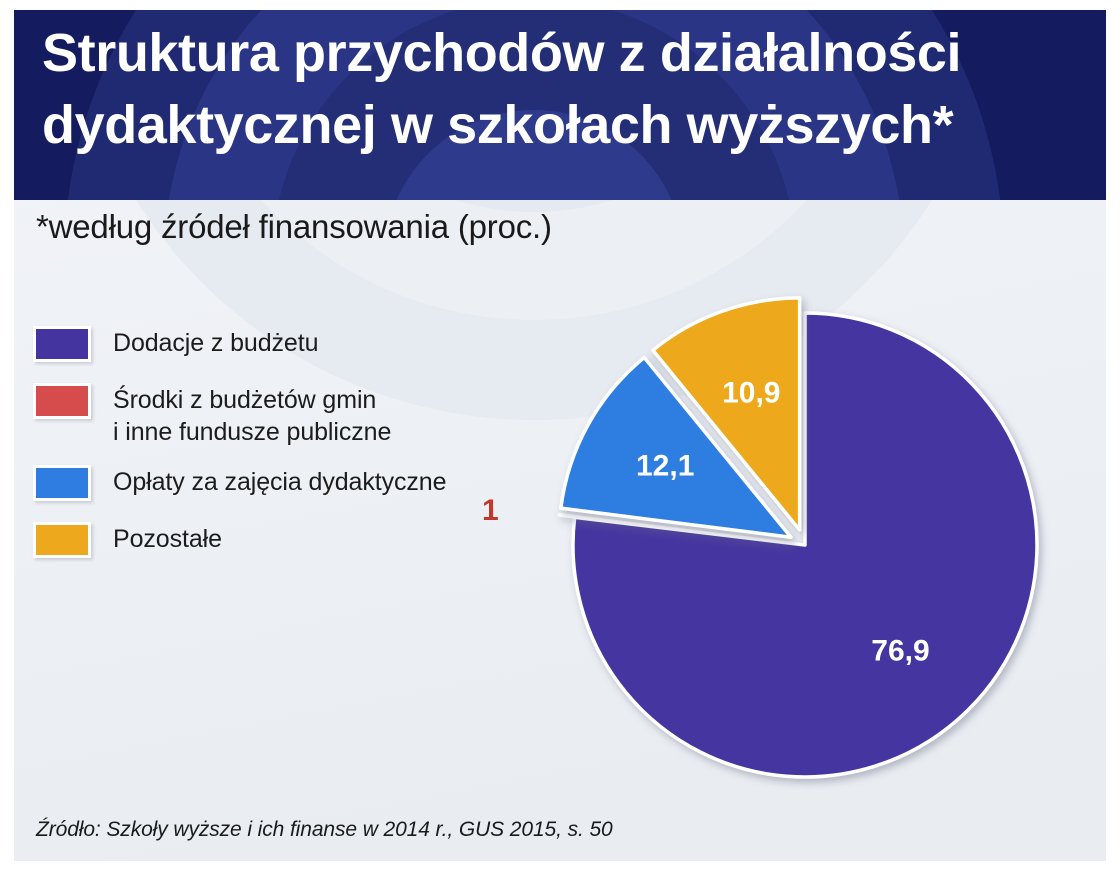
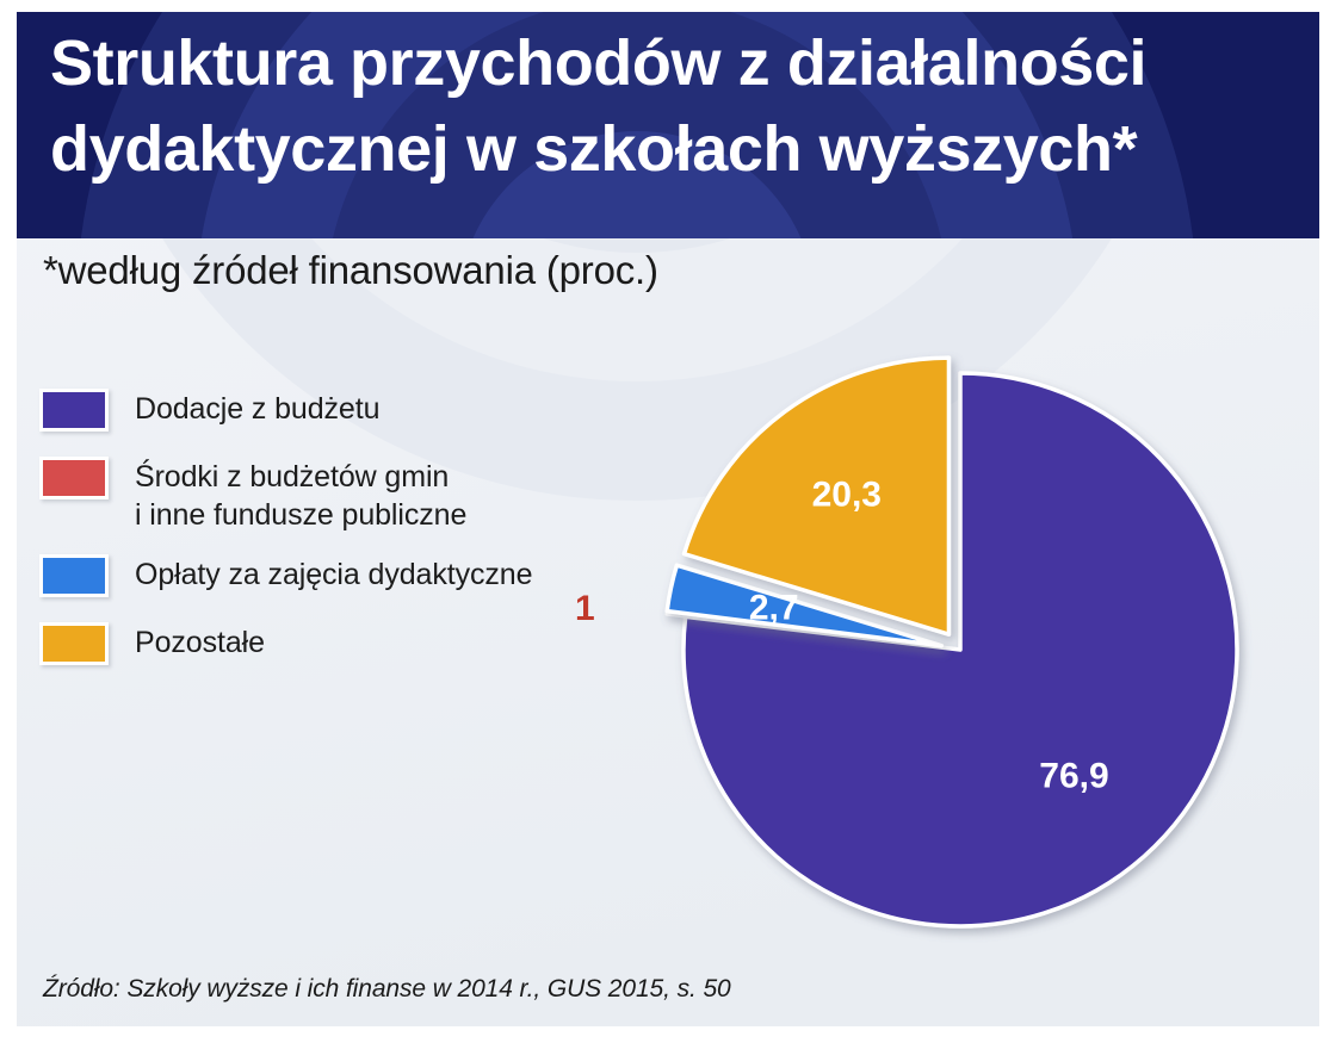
Opłaty za zajęcia dydaktyczne: 12,1 -> 2,7
Pozostałe: 10,9 -> 20,3
